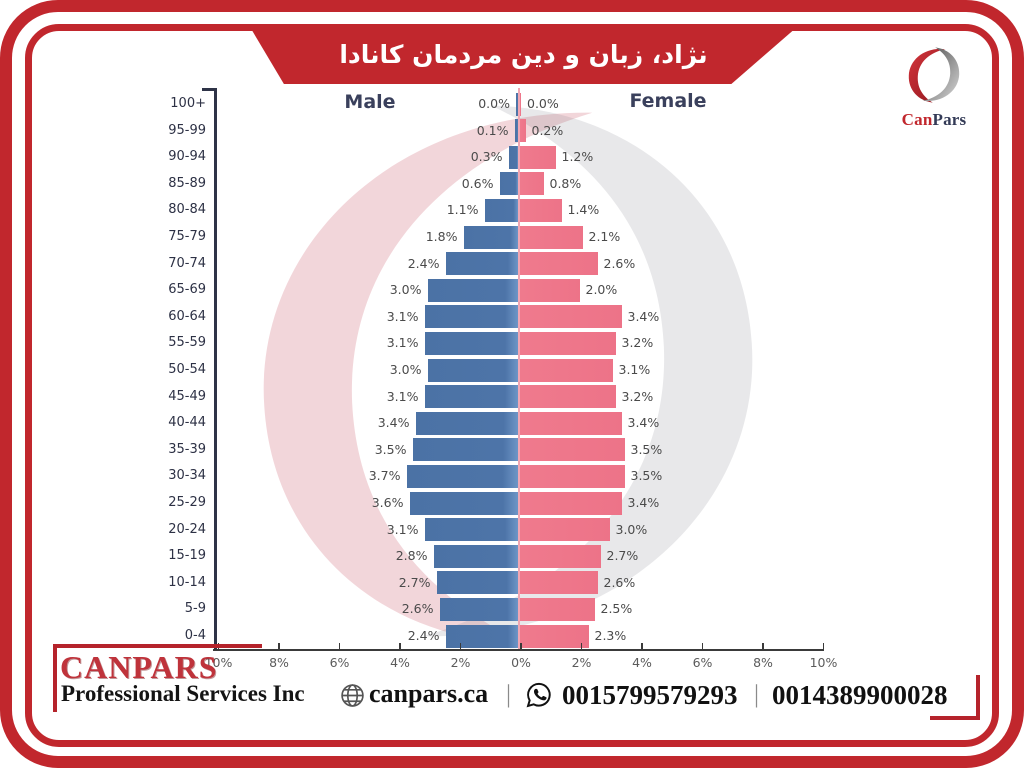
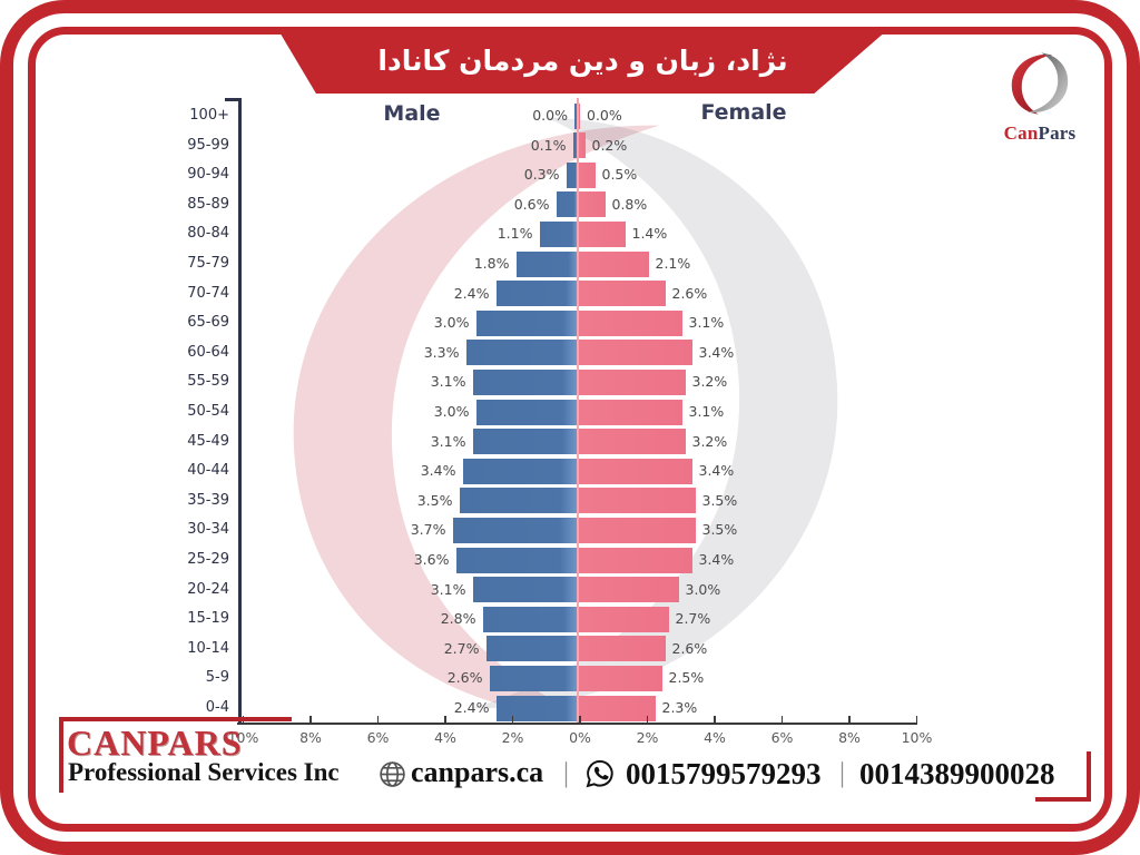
Female/90-94: 1.2% -> 0.5%
Female/65-69: 2.0% -> 3.1%
Male/60-64: 3.1% -> 3.3%
